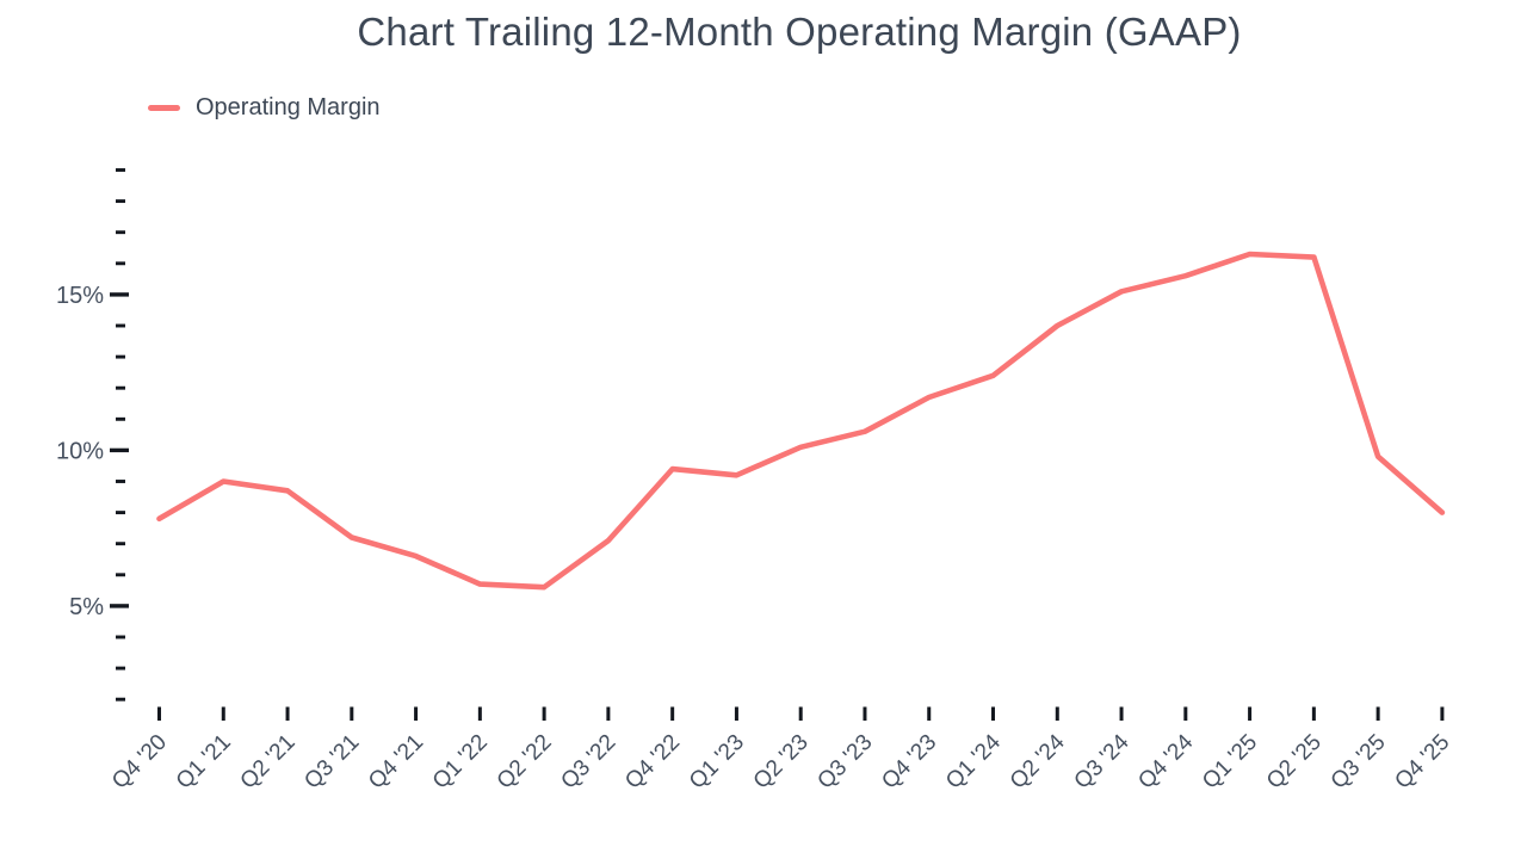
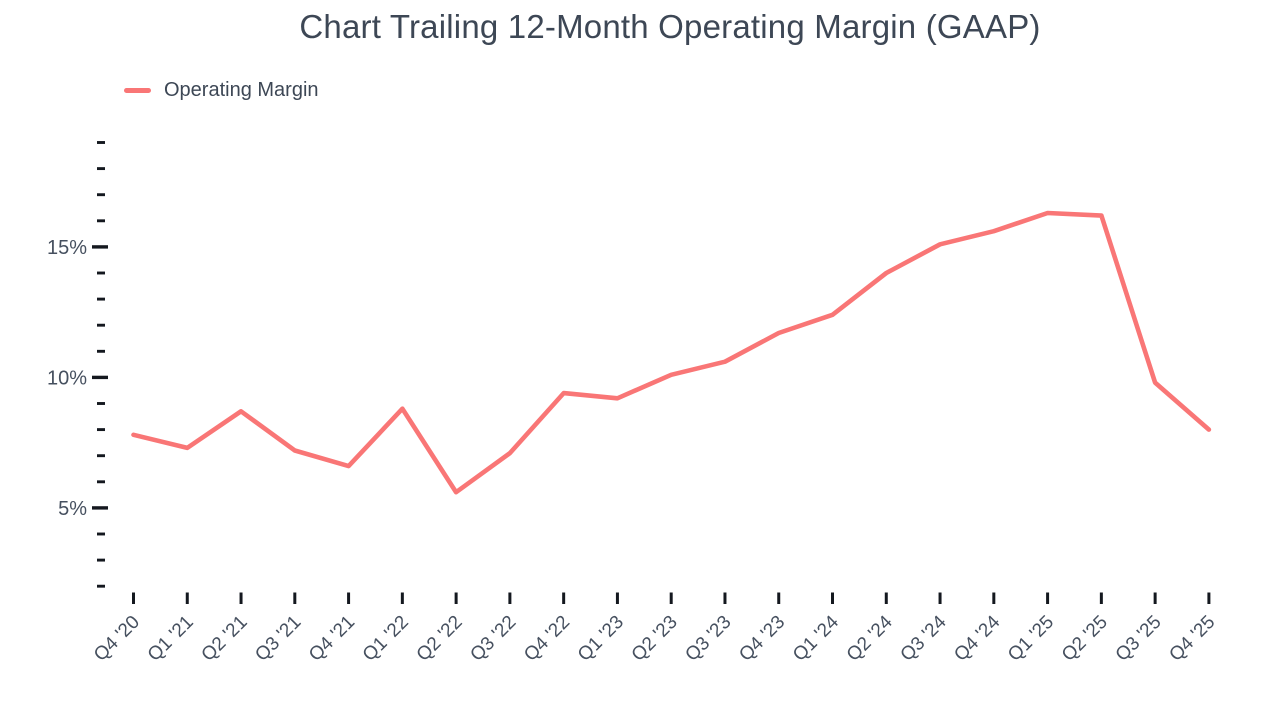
Q1 '21: 9.0% -> 7.3%
Q1 '22: 5.7% -> 8.8%
